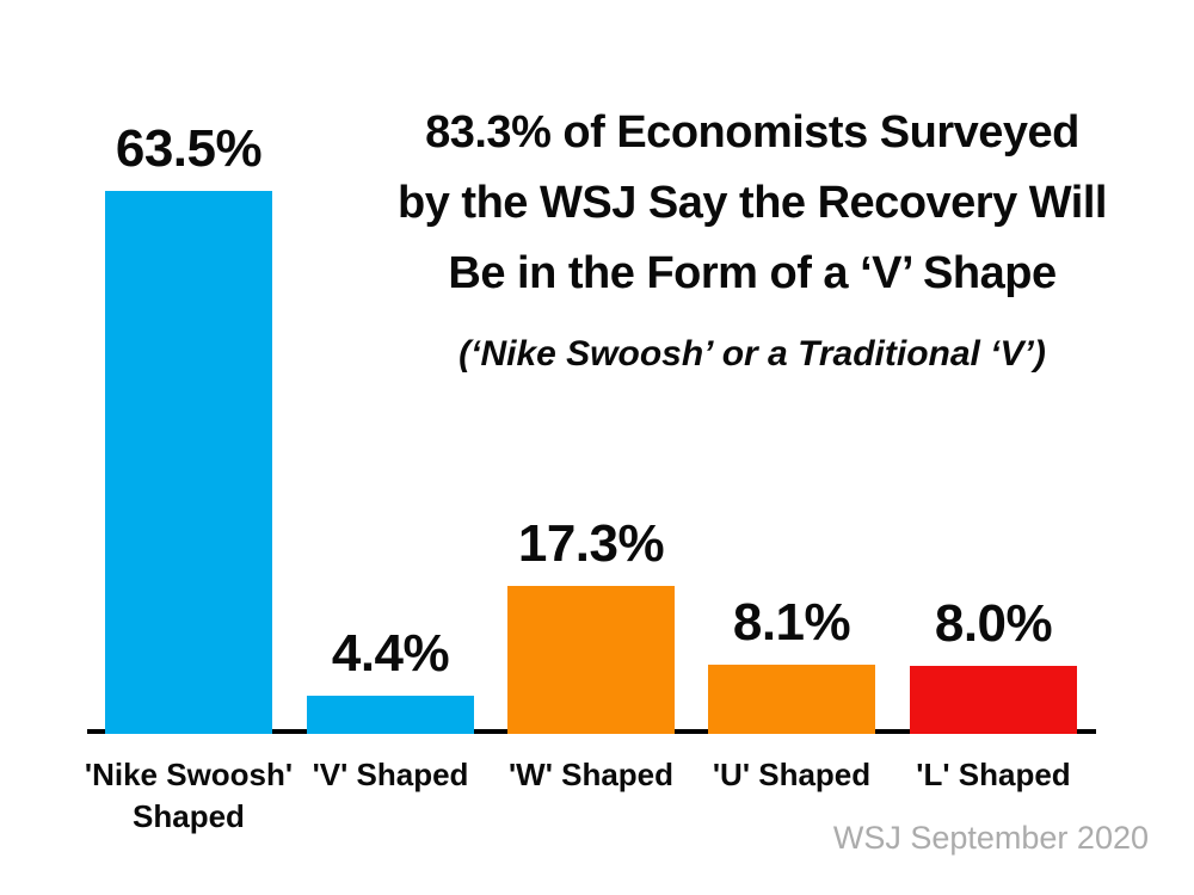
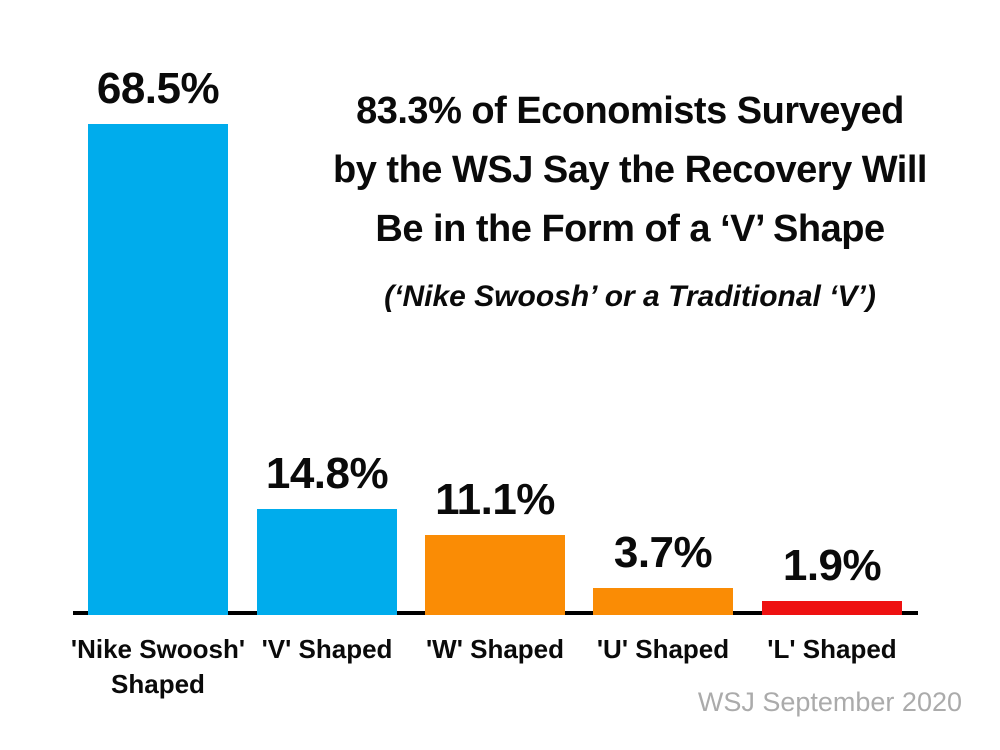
'Nike Swoosh' Shaped: 63.5% -> 68.5%
'V' Shaped: 4.4% -> 14.8%
'W' Shaped: 17.3% -> 11.1%
'U' Shaped: 8.1% -> 3.7%
'L' Shaped: 8.0% -> 1.9%
